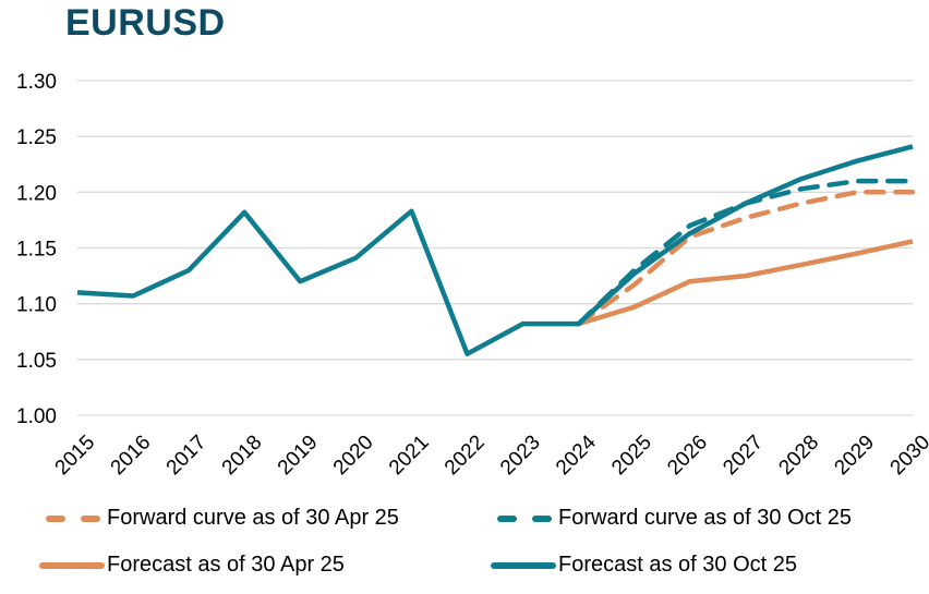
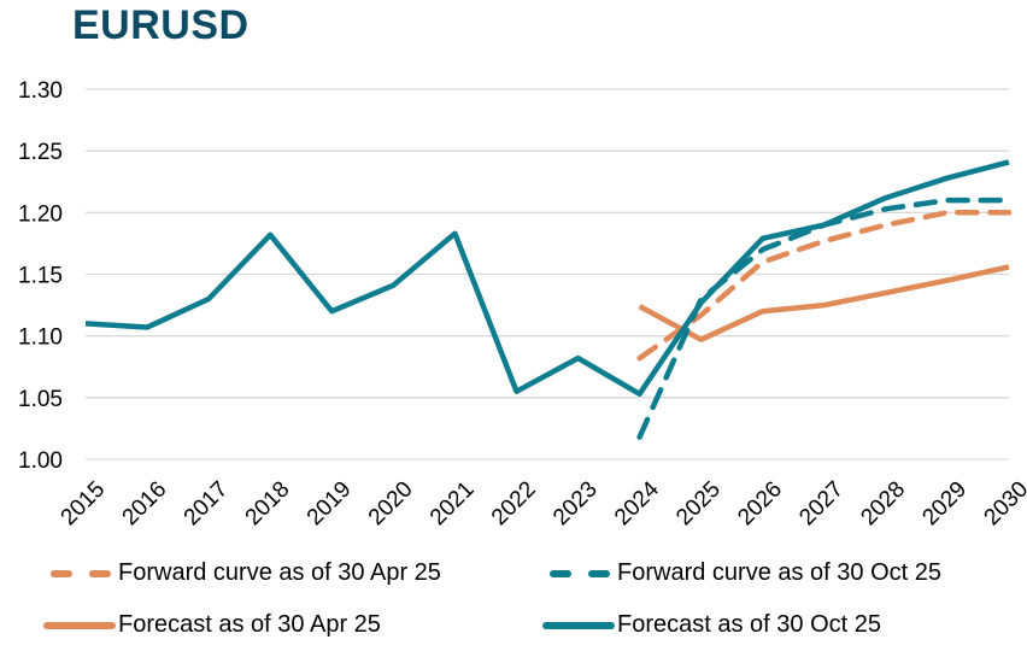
Forward curve as of 30 Oct 25/2024: 1.082 -> 1.018
Forecast as of 30 Apr 25/2024: 1.082 -> 1.124
Forecast as of 30 Oct 25/2024: 1.082 -> 1.053
Forecast as of 30 Oct 25/2026: 1.163 -> 1.179
